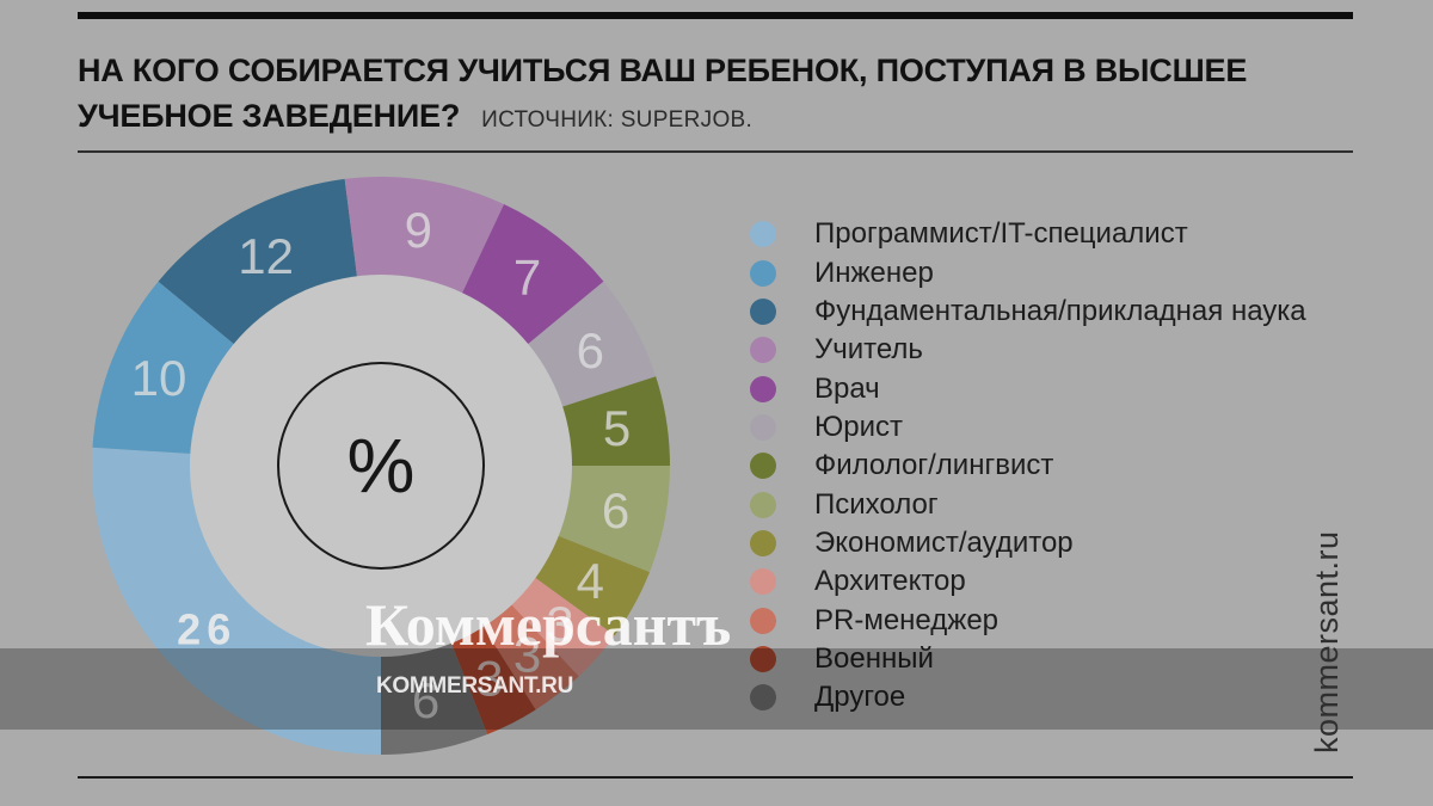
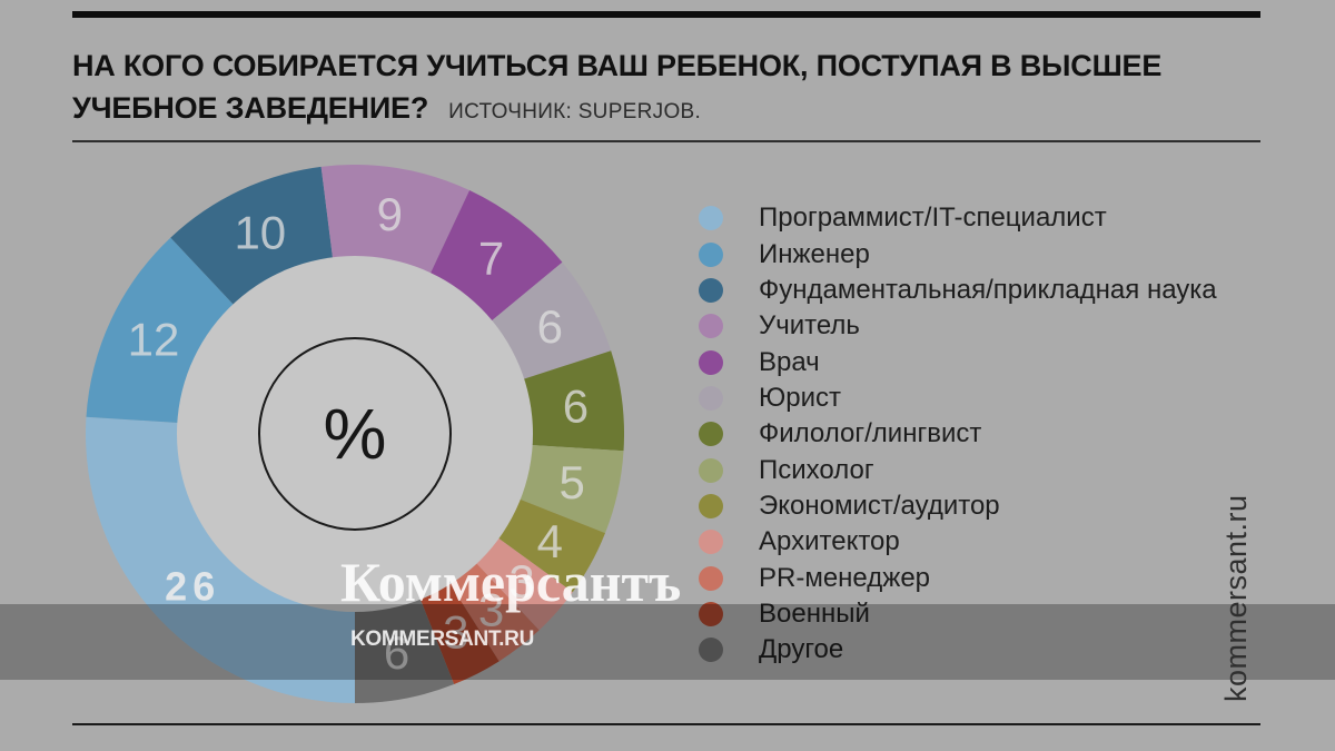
Инженер: 10 -> 12
Фундаментальная/прикладная наука: 12 -> 10
Филолог/лингвист: 5 -> 6
Психолог: 6 -> 5
